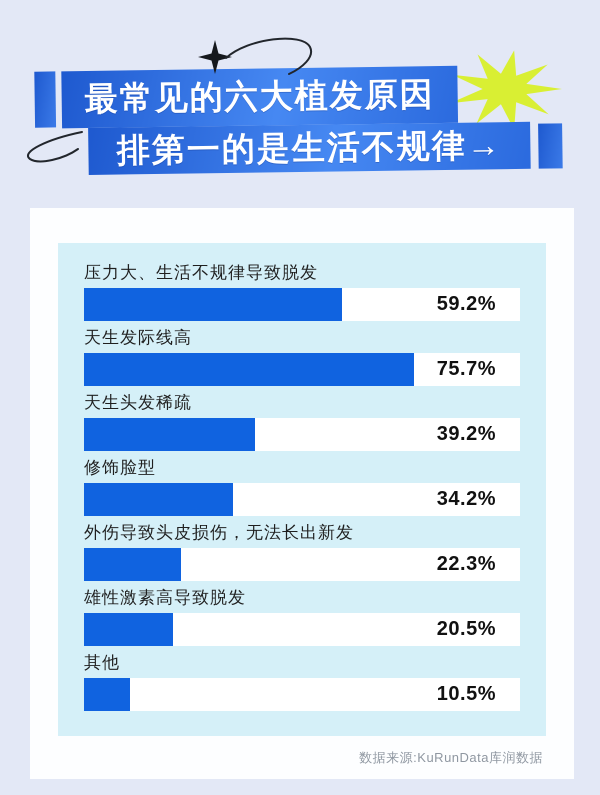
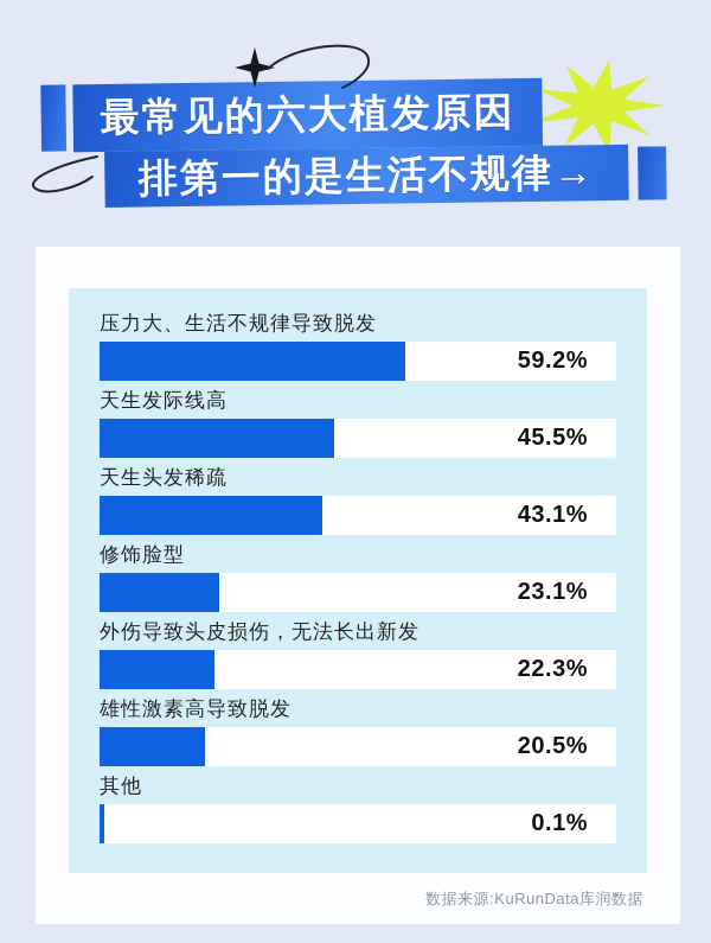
天生发际线高: 75.7% -> 45.5%
天生头发稀疏: 39.2% -> 43.1%
修饰脸型: 34.2% -> 23.1%
其他: 10.5% -> 0.1%
